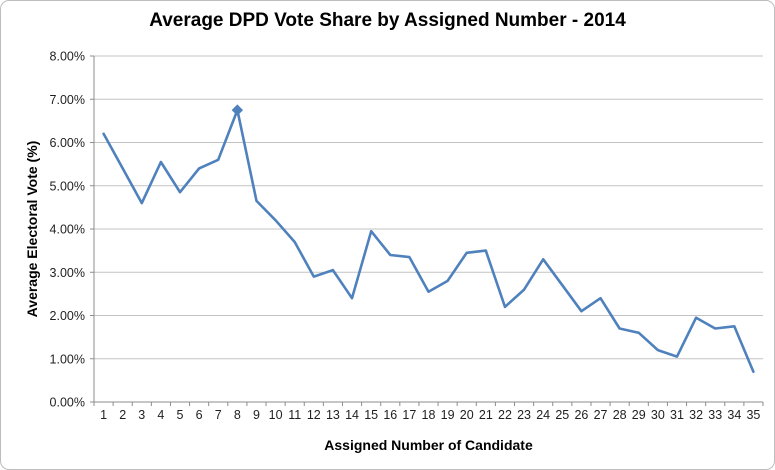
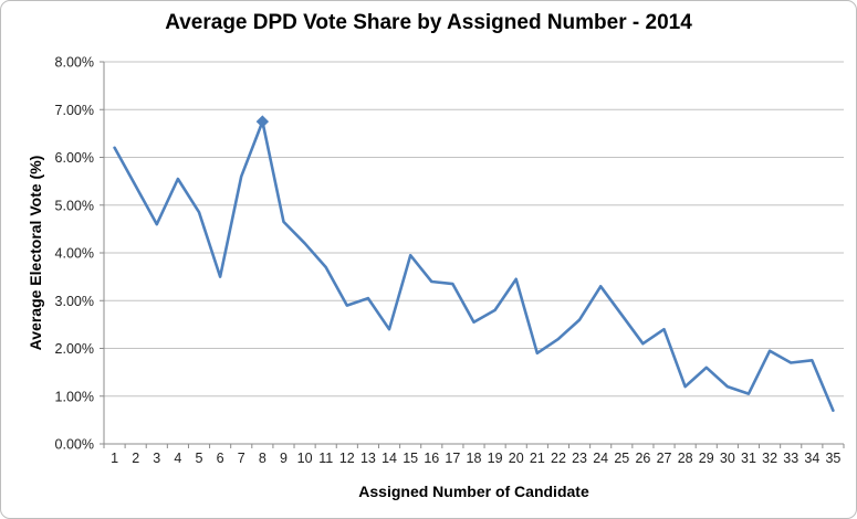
6: 5.4% -> 3.5%
21: 3.5% -> 1.9%
28: 1.7% -> 1.2%
